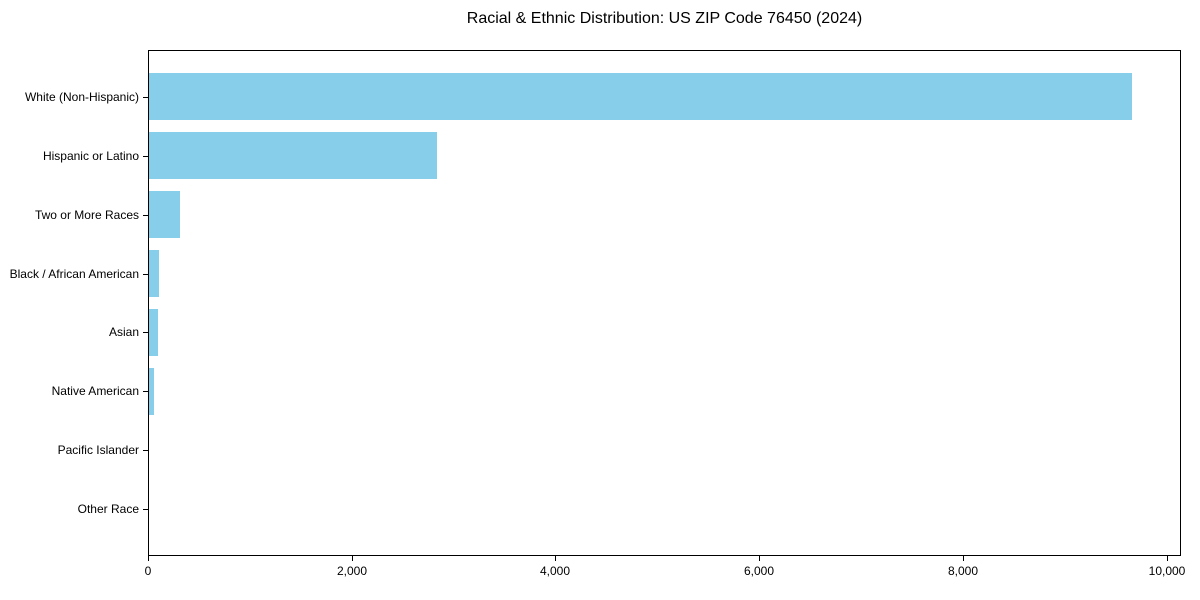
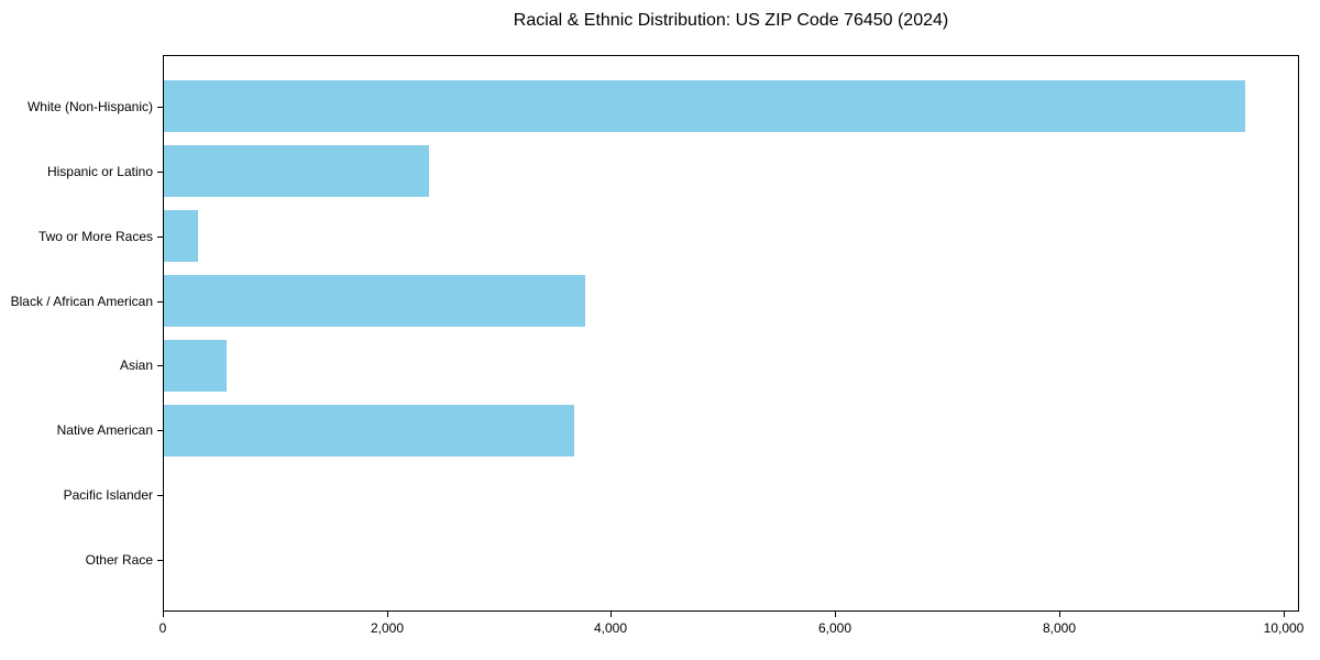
Hispanic or Latino: 2830 -> 2370
Black / African American: 100 -> 3760
Asian: 80 -> 560
Native American: 50 -> 3660
